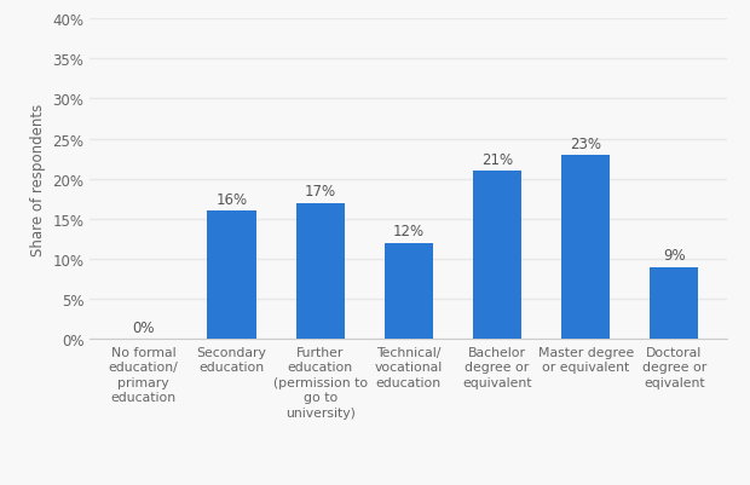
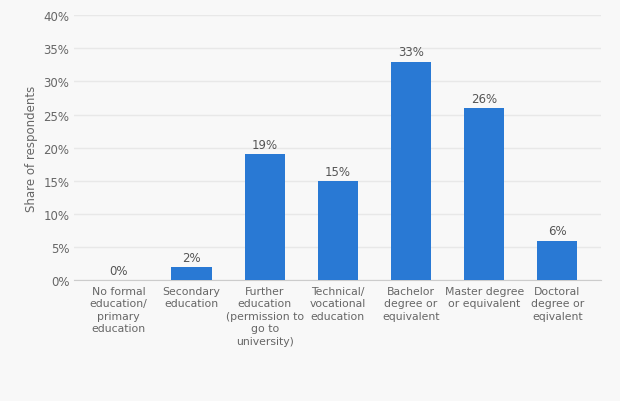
Secondary education: 16% -> 2%
Further education (permission to go to university): 17% -> 19%
Technical/ vocational education: 12% -> 15%
Bachelor degree or equivalent: 21% -> 33%
Master degree or equivalent: 23% -> 26%
Doctoral degree or eqivalent: 9% -> 6%
